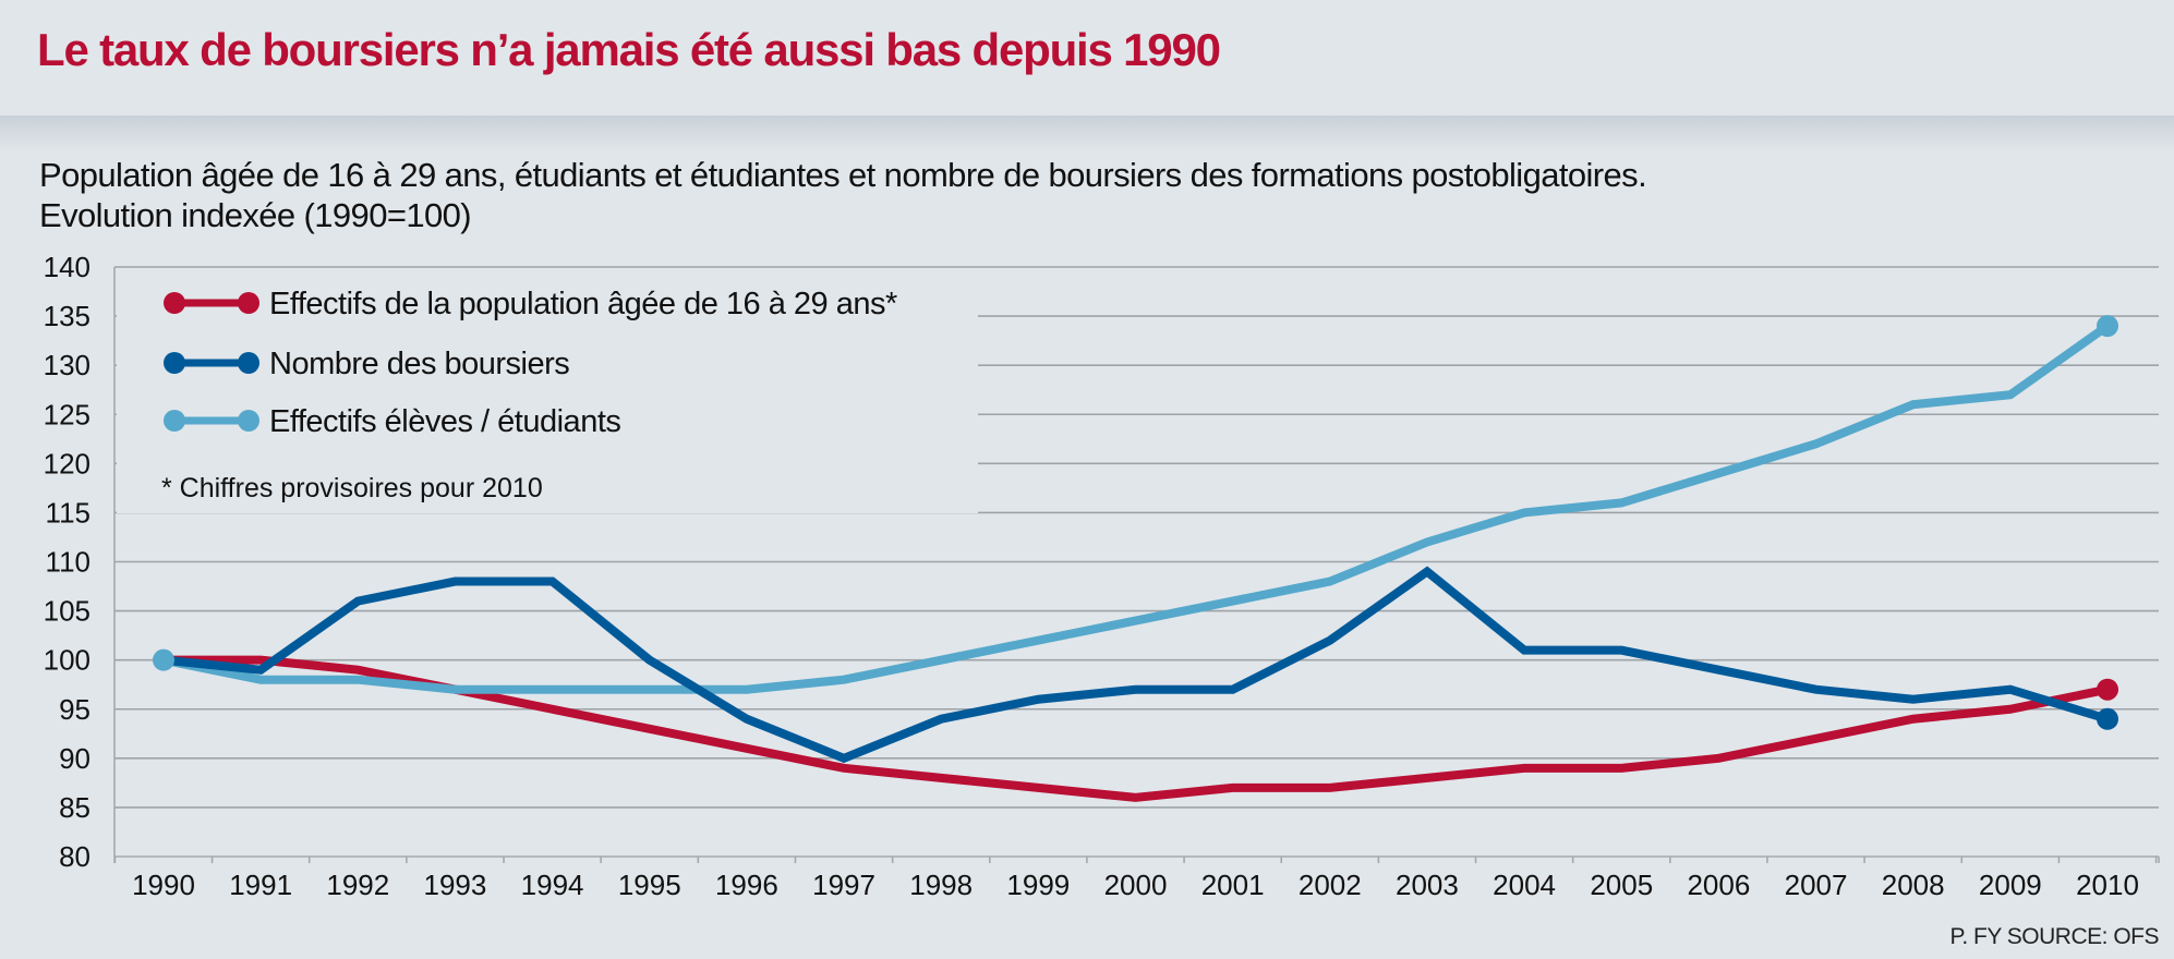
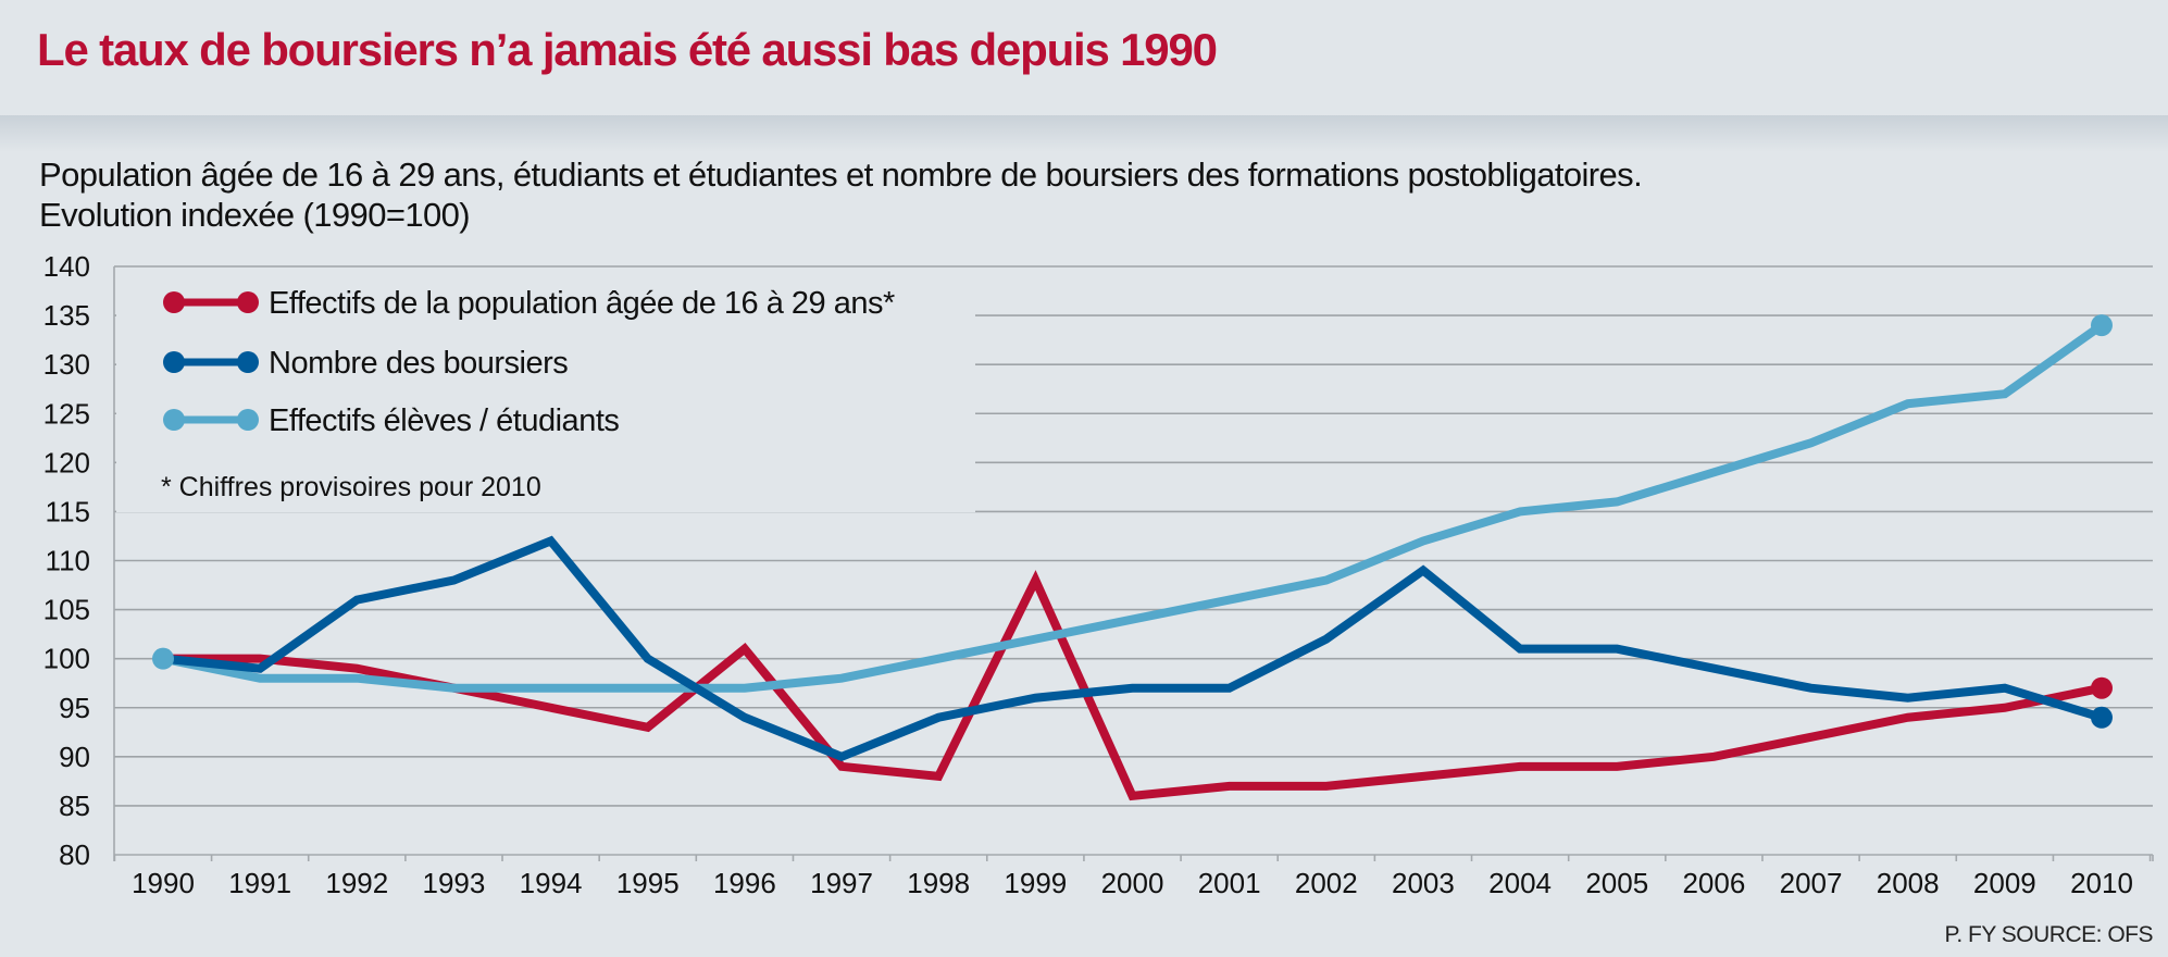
Nombre des boursiers/1994: 108 -> 112
Effectifs de la population âgée de 16 à 29 ans*/1996: 91 -> 101
Effectifs de la population âgée de 16 à 29 ans*/1999: 87 -> 108
